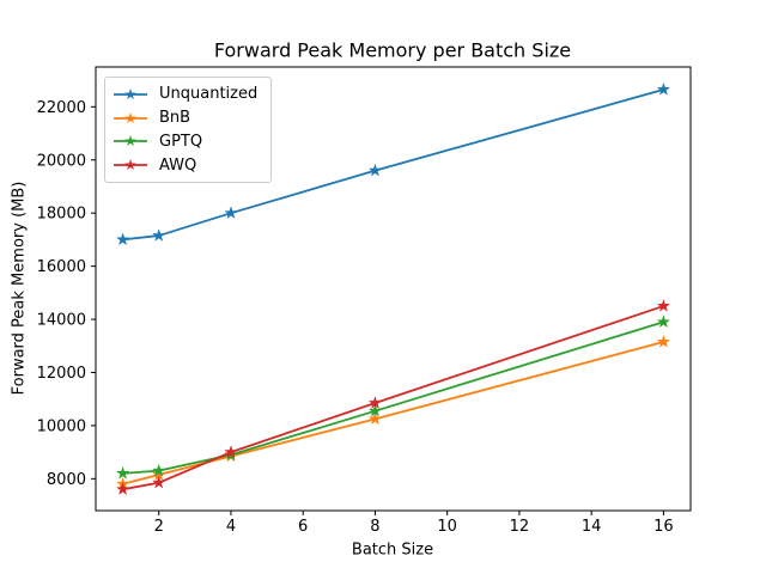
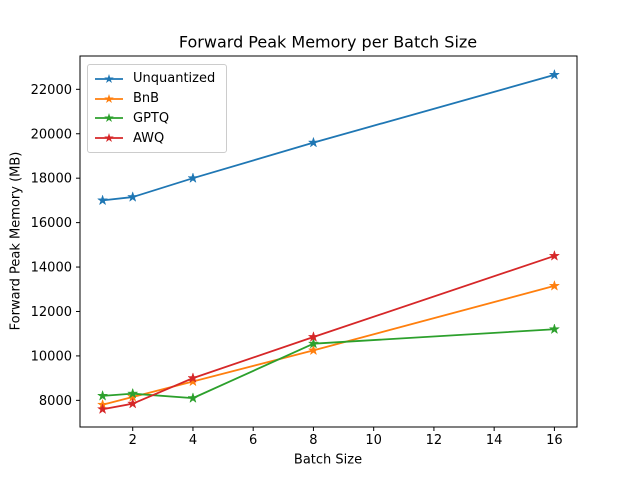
GPTQ/4: 8900 -> 8100
GPTQ/16: 13900 -> 11200
